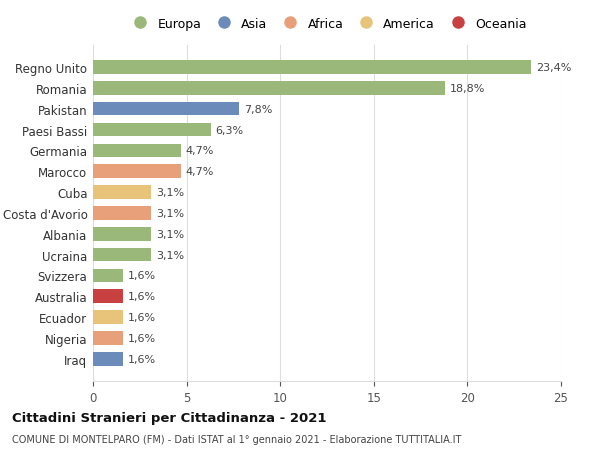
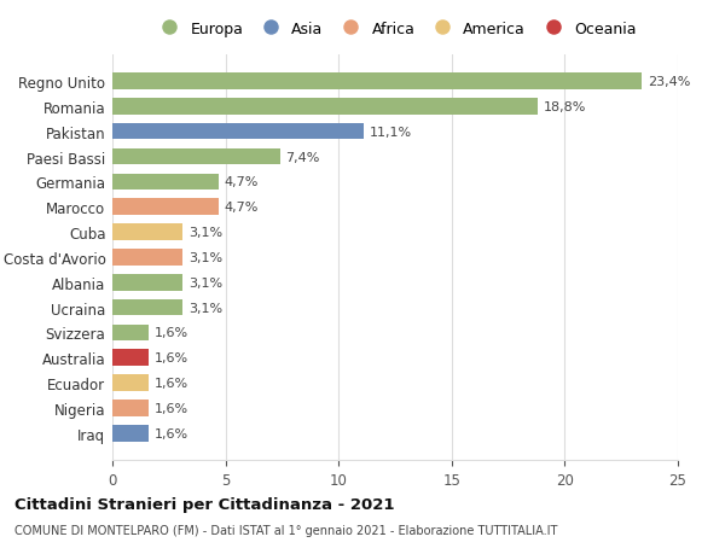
Pakistan: 7,8% -> 11,1%
Paesi Bassi: 6,3% -> 7,4%
